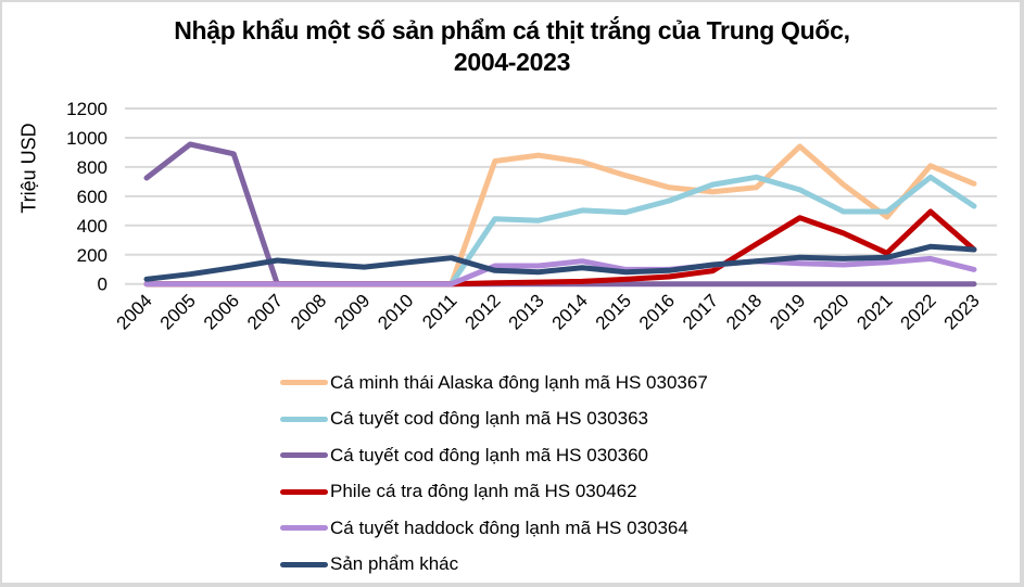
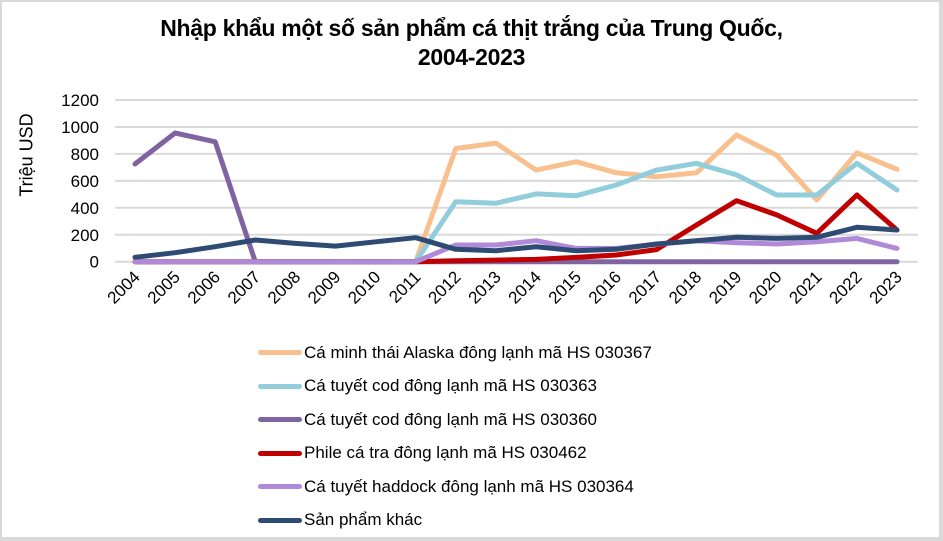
Cá minh thái Alaska đông lạnh mã HS 030367/2014: 840 -> 680
Cá minh thái Alaska đông lạnh mã HS 030367/2020: 680 -> 790
